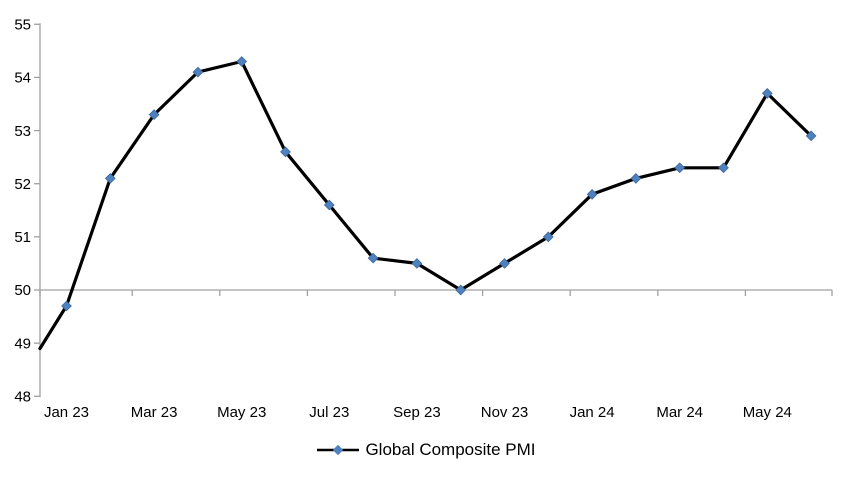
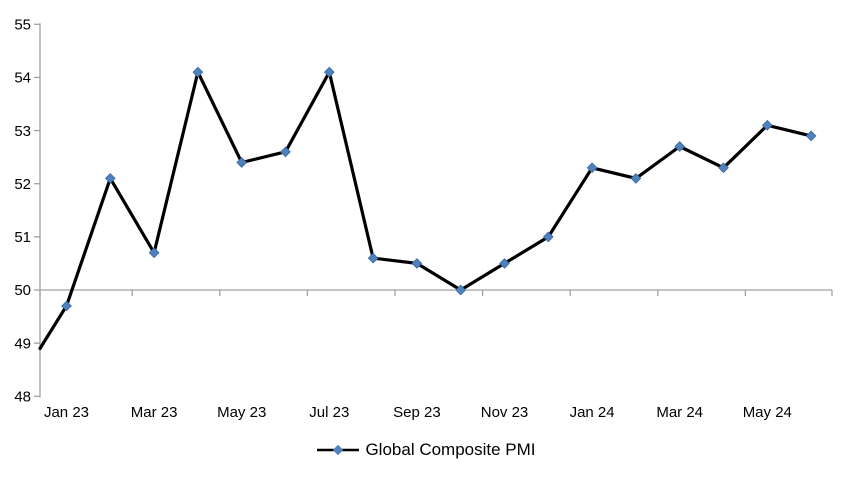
Mar 23: 53.3 -> 50.7
May 23: 54.3 -> 52.4
Jul 23: 51.6 -> 54.1
Jan 24: 51.8 -> 52.3
Mar 24: 52.3 -> 52.7
May 24: 53.7 -> 53.1
